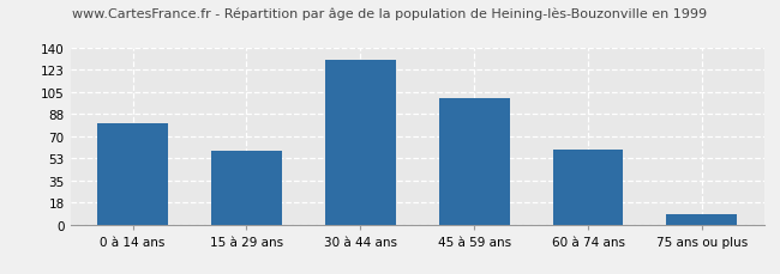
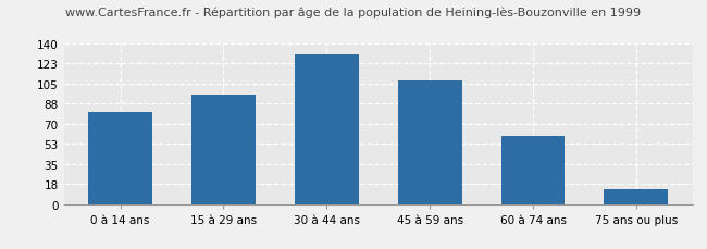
15 à 29 ans: 59 -> 96
45 à 59 ans: 100 -> 108
75 ans ou plus: 8 -> 13
